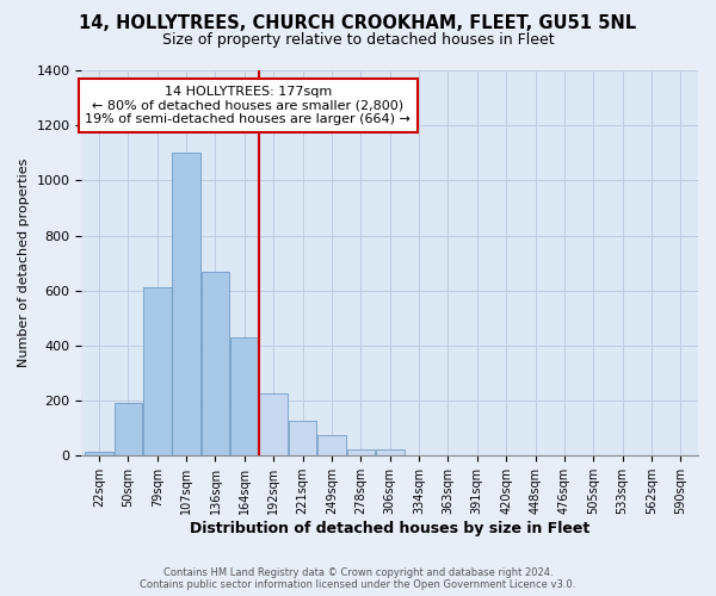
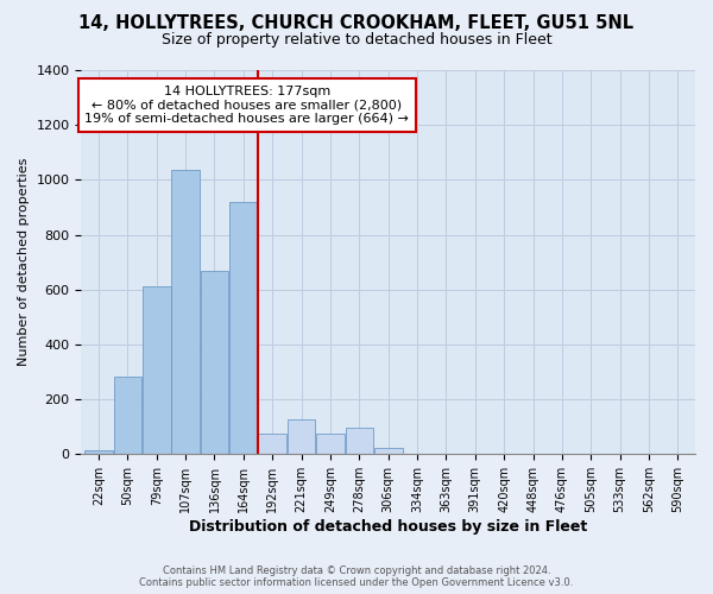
50sqm: 190 -> 285
107sqm: 1100 -> 1035
164sqm: 430 -> 920
192sqm: 225 -> 75
278sqm: 25 -> 95
